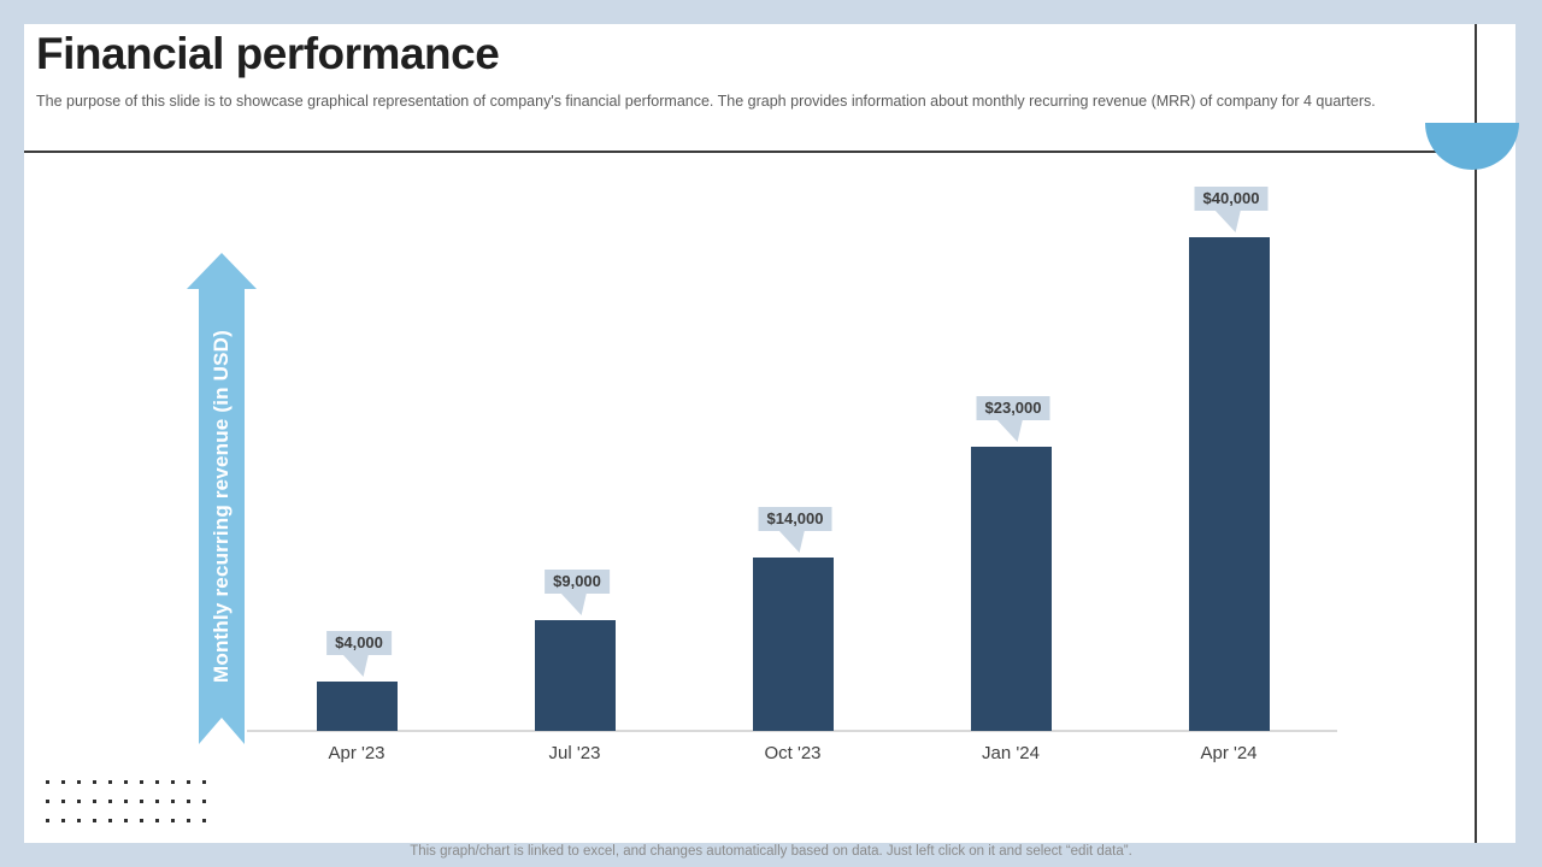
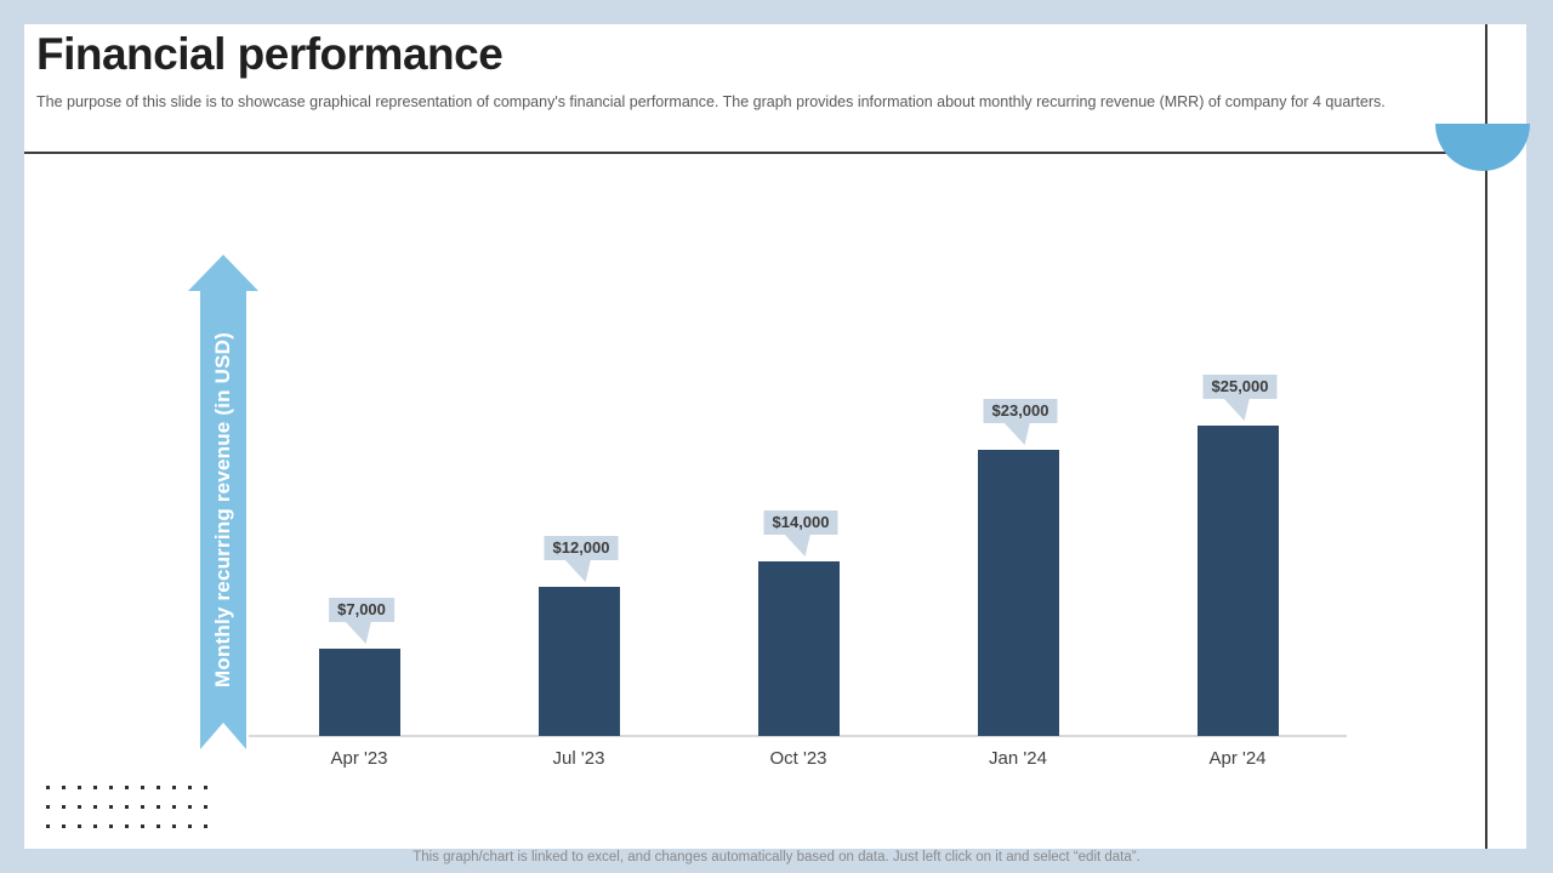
Apr '23: $4,000 -> $7,000
Jul '23: $9,000 -> $12,000
Apr '24: $40,000 -> $25,000
